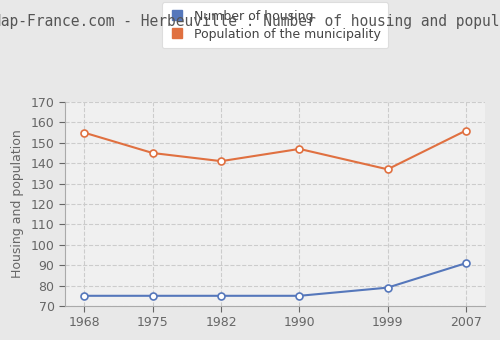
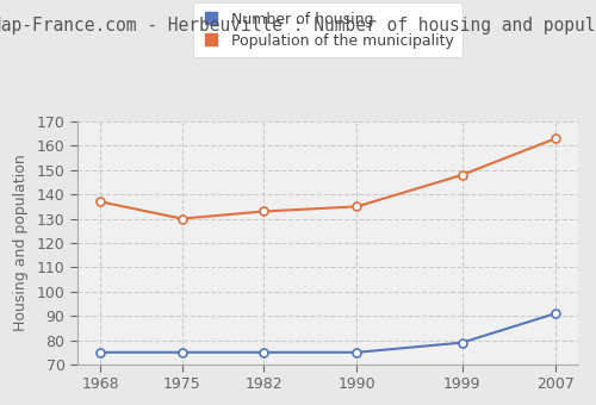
Population of the municipality/1968: 155 -> 137
Population of the municipality/1975: 145 -> 130
Population of the municipality/1982: 141 -> 133
Population of the municipality/1990: 147 -> 135
Population of the municipality/1999: 137 -> 148
Population of the municipality/2007: 156 -> 163
